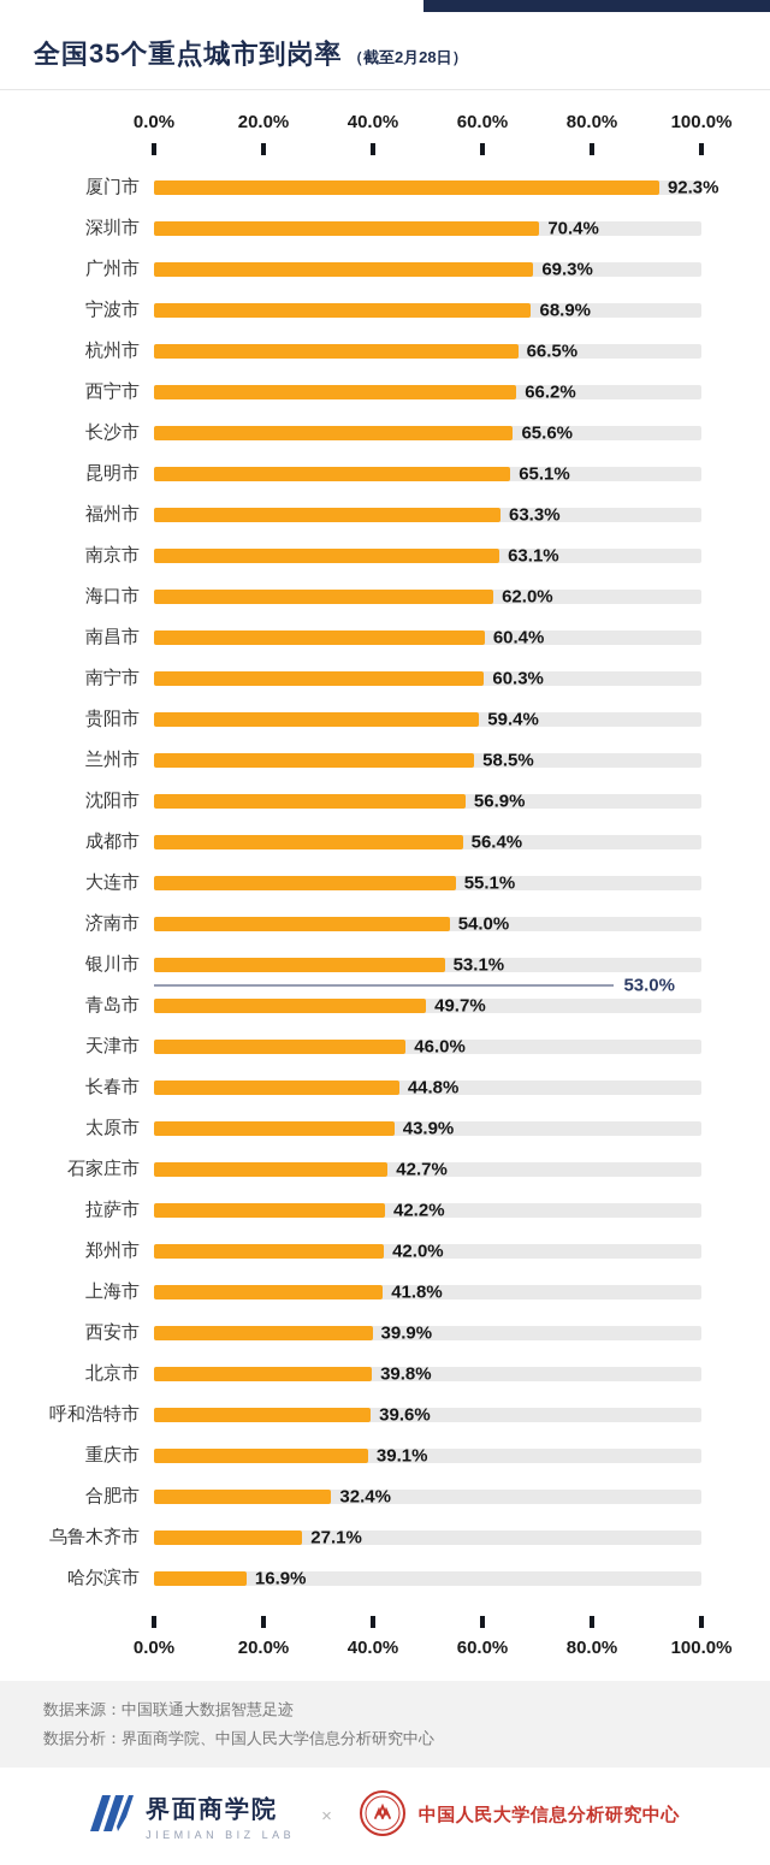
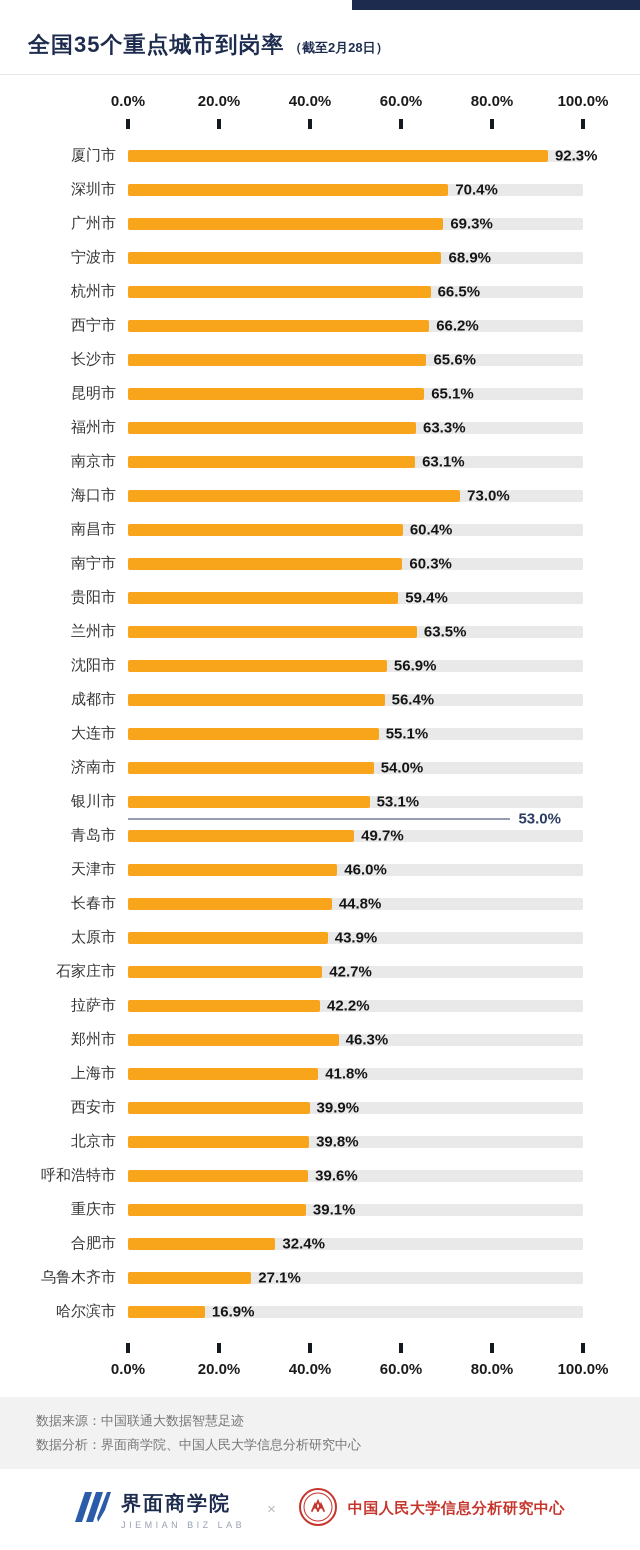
海口市: 62.0% -> 73.0%
兰州市: 58.5% -> 63.5%
郑州市: 42.0% -> 46.3%
